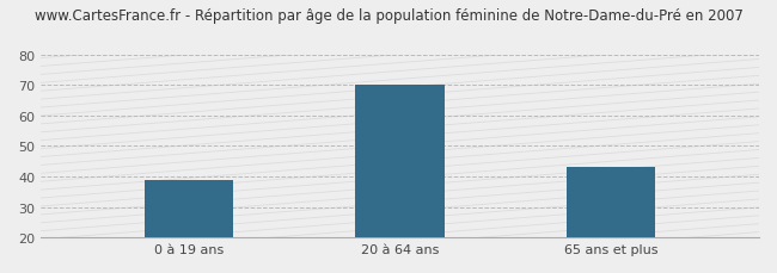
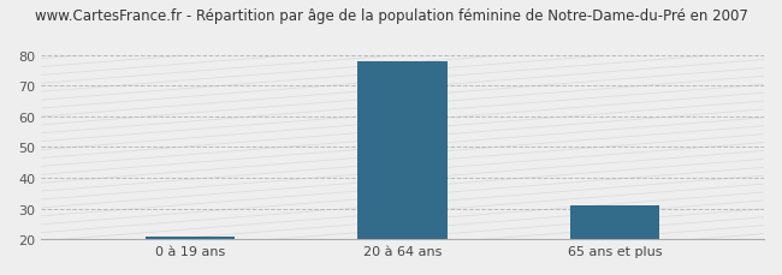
0 à 19 ans: 39 -> 21
20 à 64 ans: 70 -> 78
65 ans et plus: 43 -> 31
